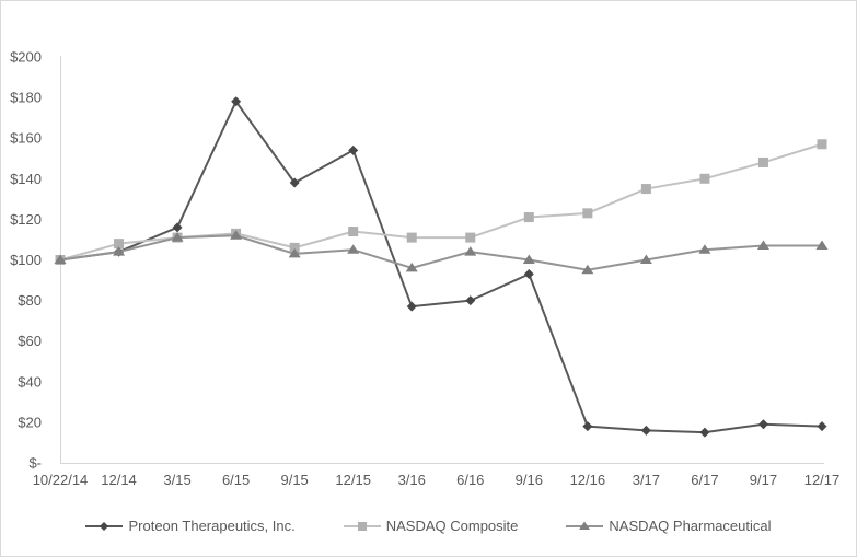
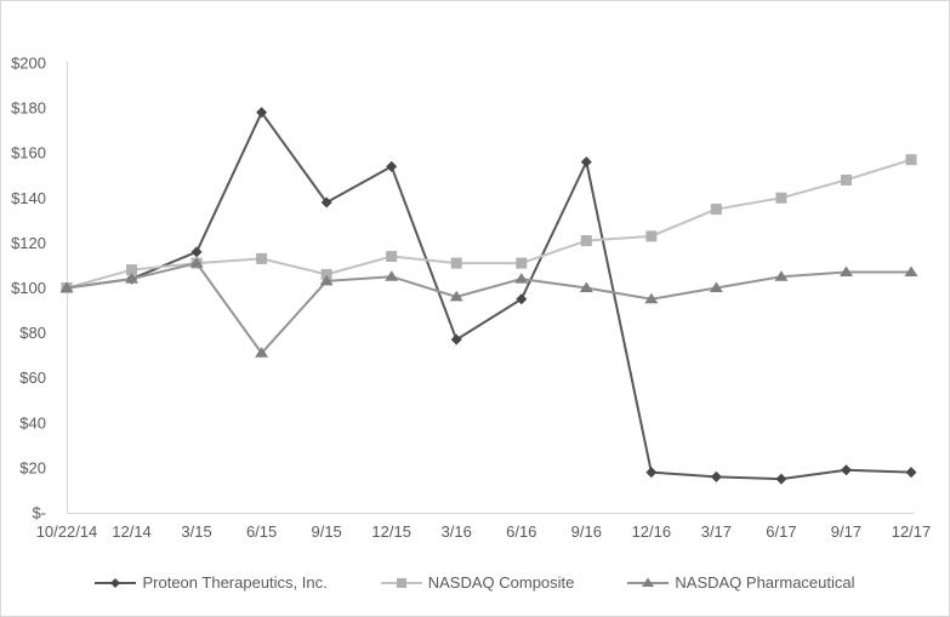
NASDAQ Pharmaceutical/6/15: $112 -> $71
Proteon Therapeutics, Inc./6/16: $80 -> $95
Proteon Therapeutics, Inc./9/16: $93 -> $156
